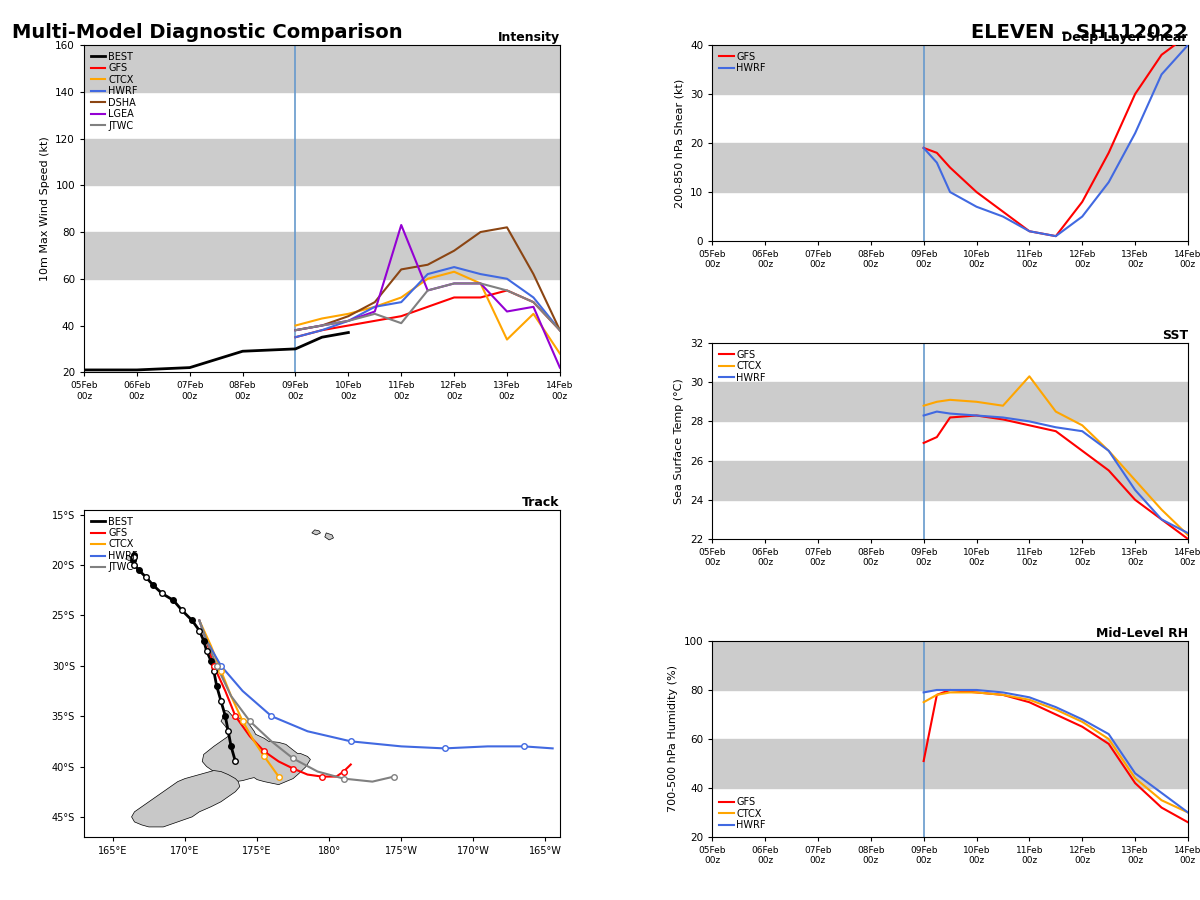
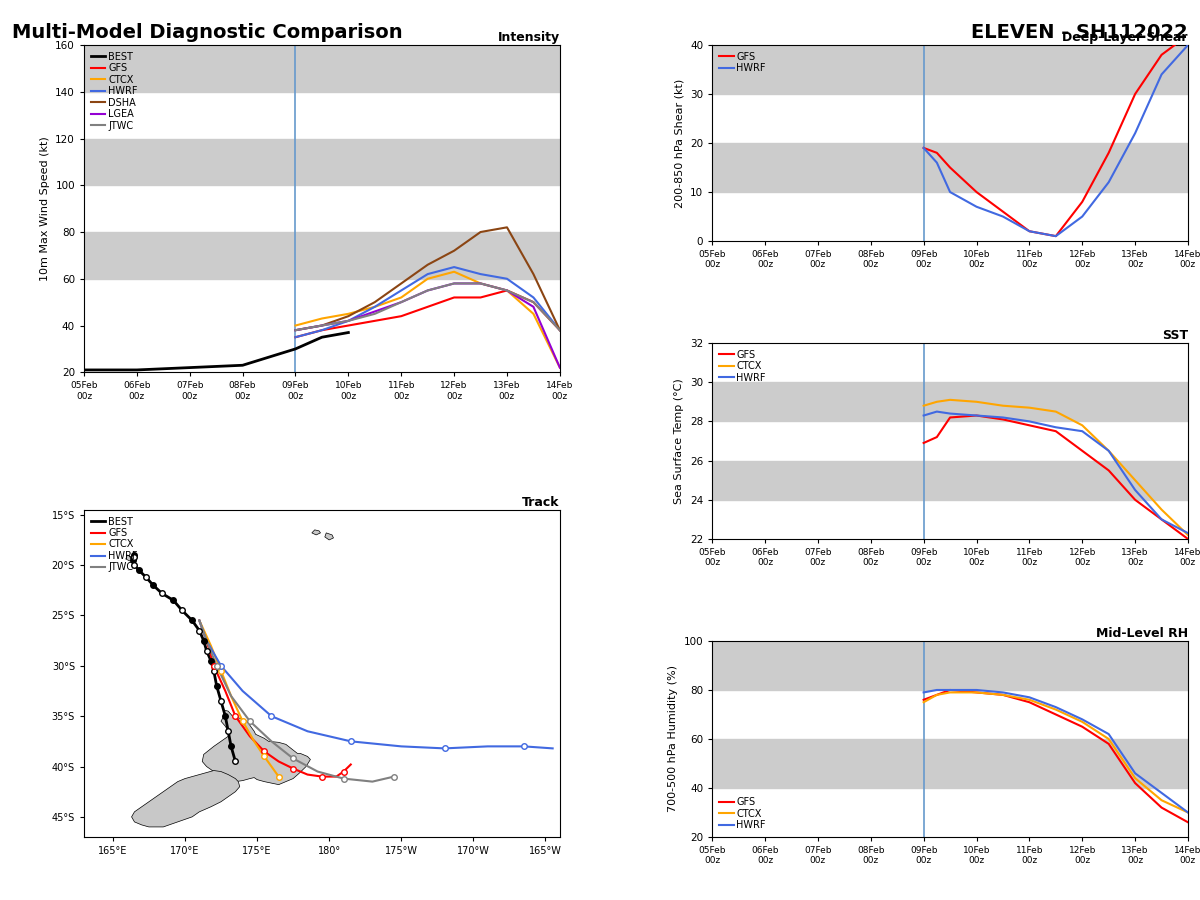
Intensity/BEST/08Feb 00z: 29 -> 23
Intensity/HWRF/11Feb 00z: 50 -> 55
Intensity/DSHA/11Feb 00z: 64 -> 58
Intensity/LGEA/11Feb 00z: 83 -> 50
Intensity/JTWC/11Feb 00z: 41 -> 50
Intensity/CTCX/13Feb 00z: 34 -> 55
Intensity/LGEA/13Feb 00z: 46 -> 55
Intensity/CTCX/14Feb 00z: 28 -> 22
SST/CTCX/11Feb 00z: 30.3 -> 28.7
Mid-Level RH/GFS/09Feb 00z: 51 -> 76
